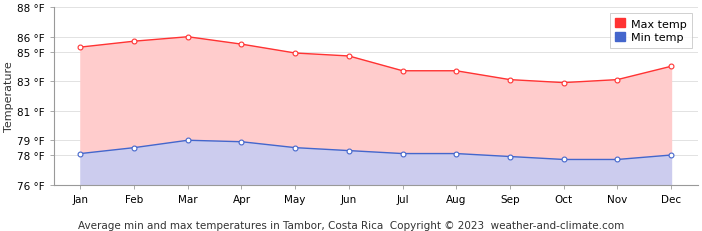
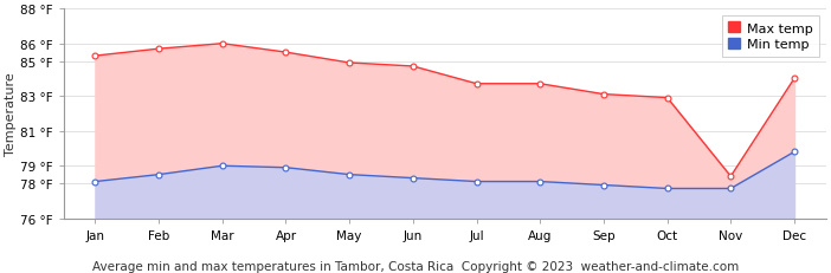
Max temp/Nov: 83.1 °F -> 78.4 °F
Min temp/Dec: 78.0 °F -> 79.8 °F
